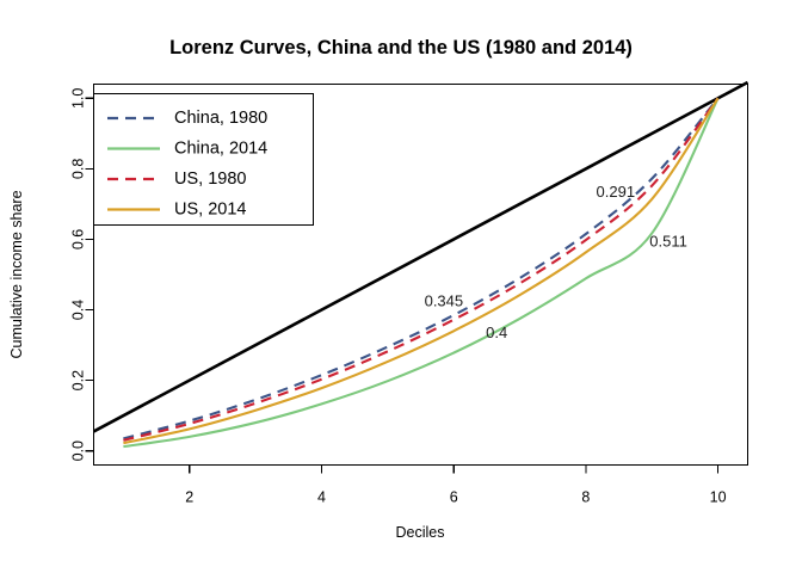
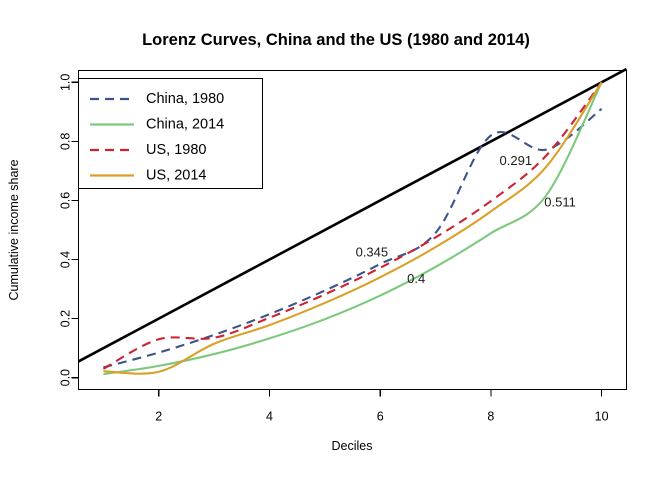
US, 1980/2: 0.08 -> 0.13
US, 2014/2: 0.06 -> 0.02
China, 1980/8: 0.61 -> 0.82
China, 1980/10: 1.00 -> 0.91
